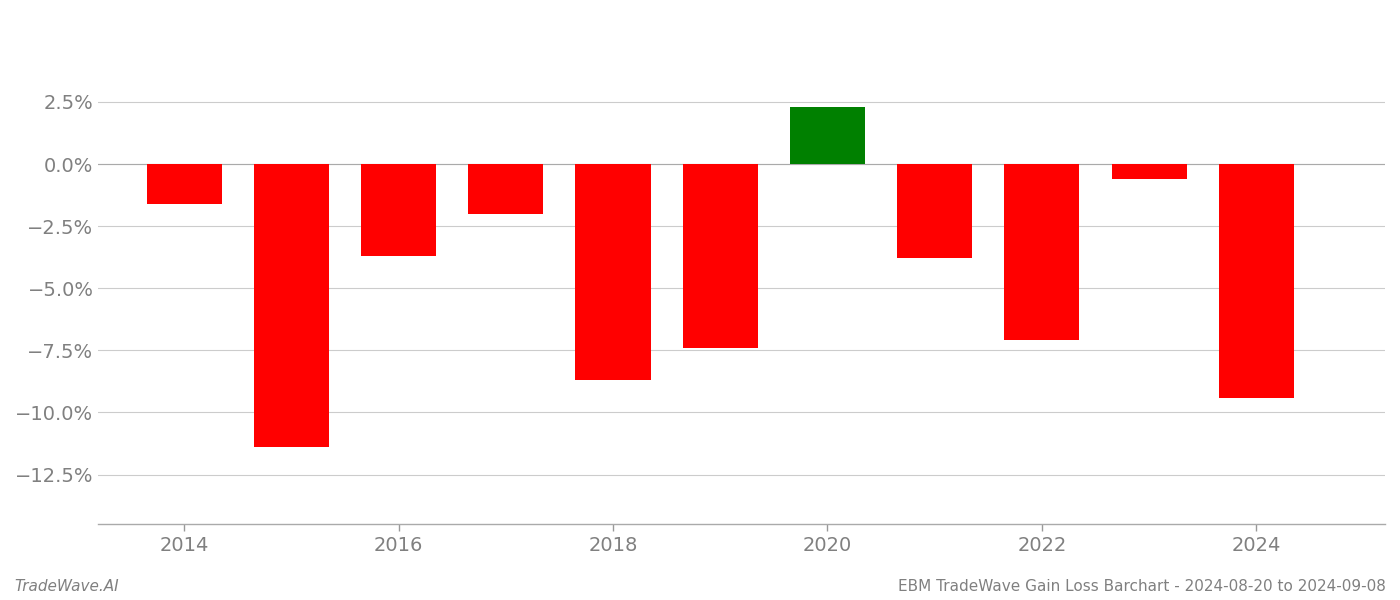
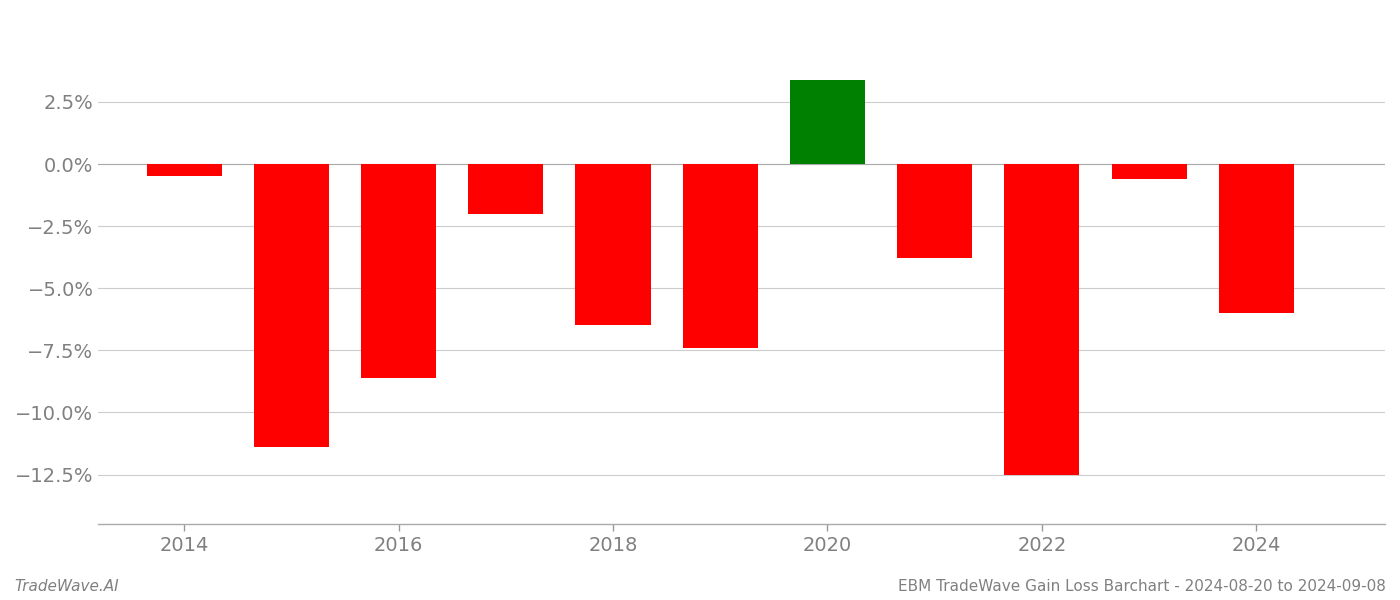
2014: -1.6% -> -0.5%
2016: -3.7% -> -8.6%
2018: -8.7% -> -6.5%
2020: 2.3% -> 3.4%
2022: -7.1% -> -12.5%
2024: -9.4% -> -6.0%
